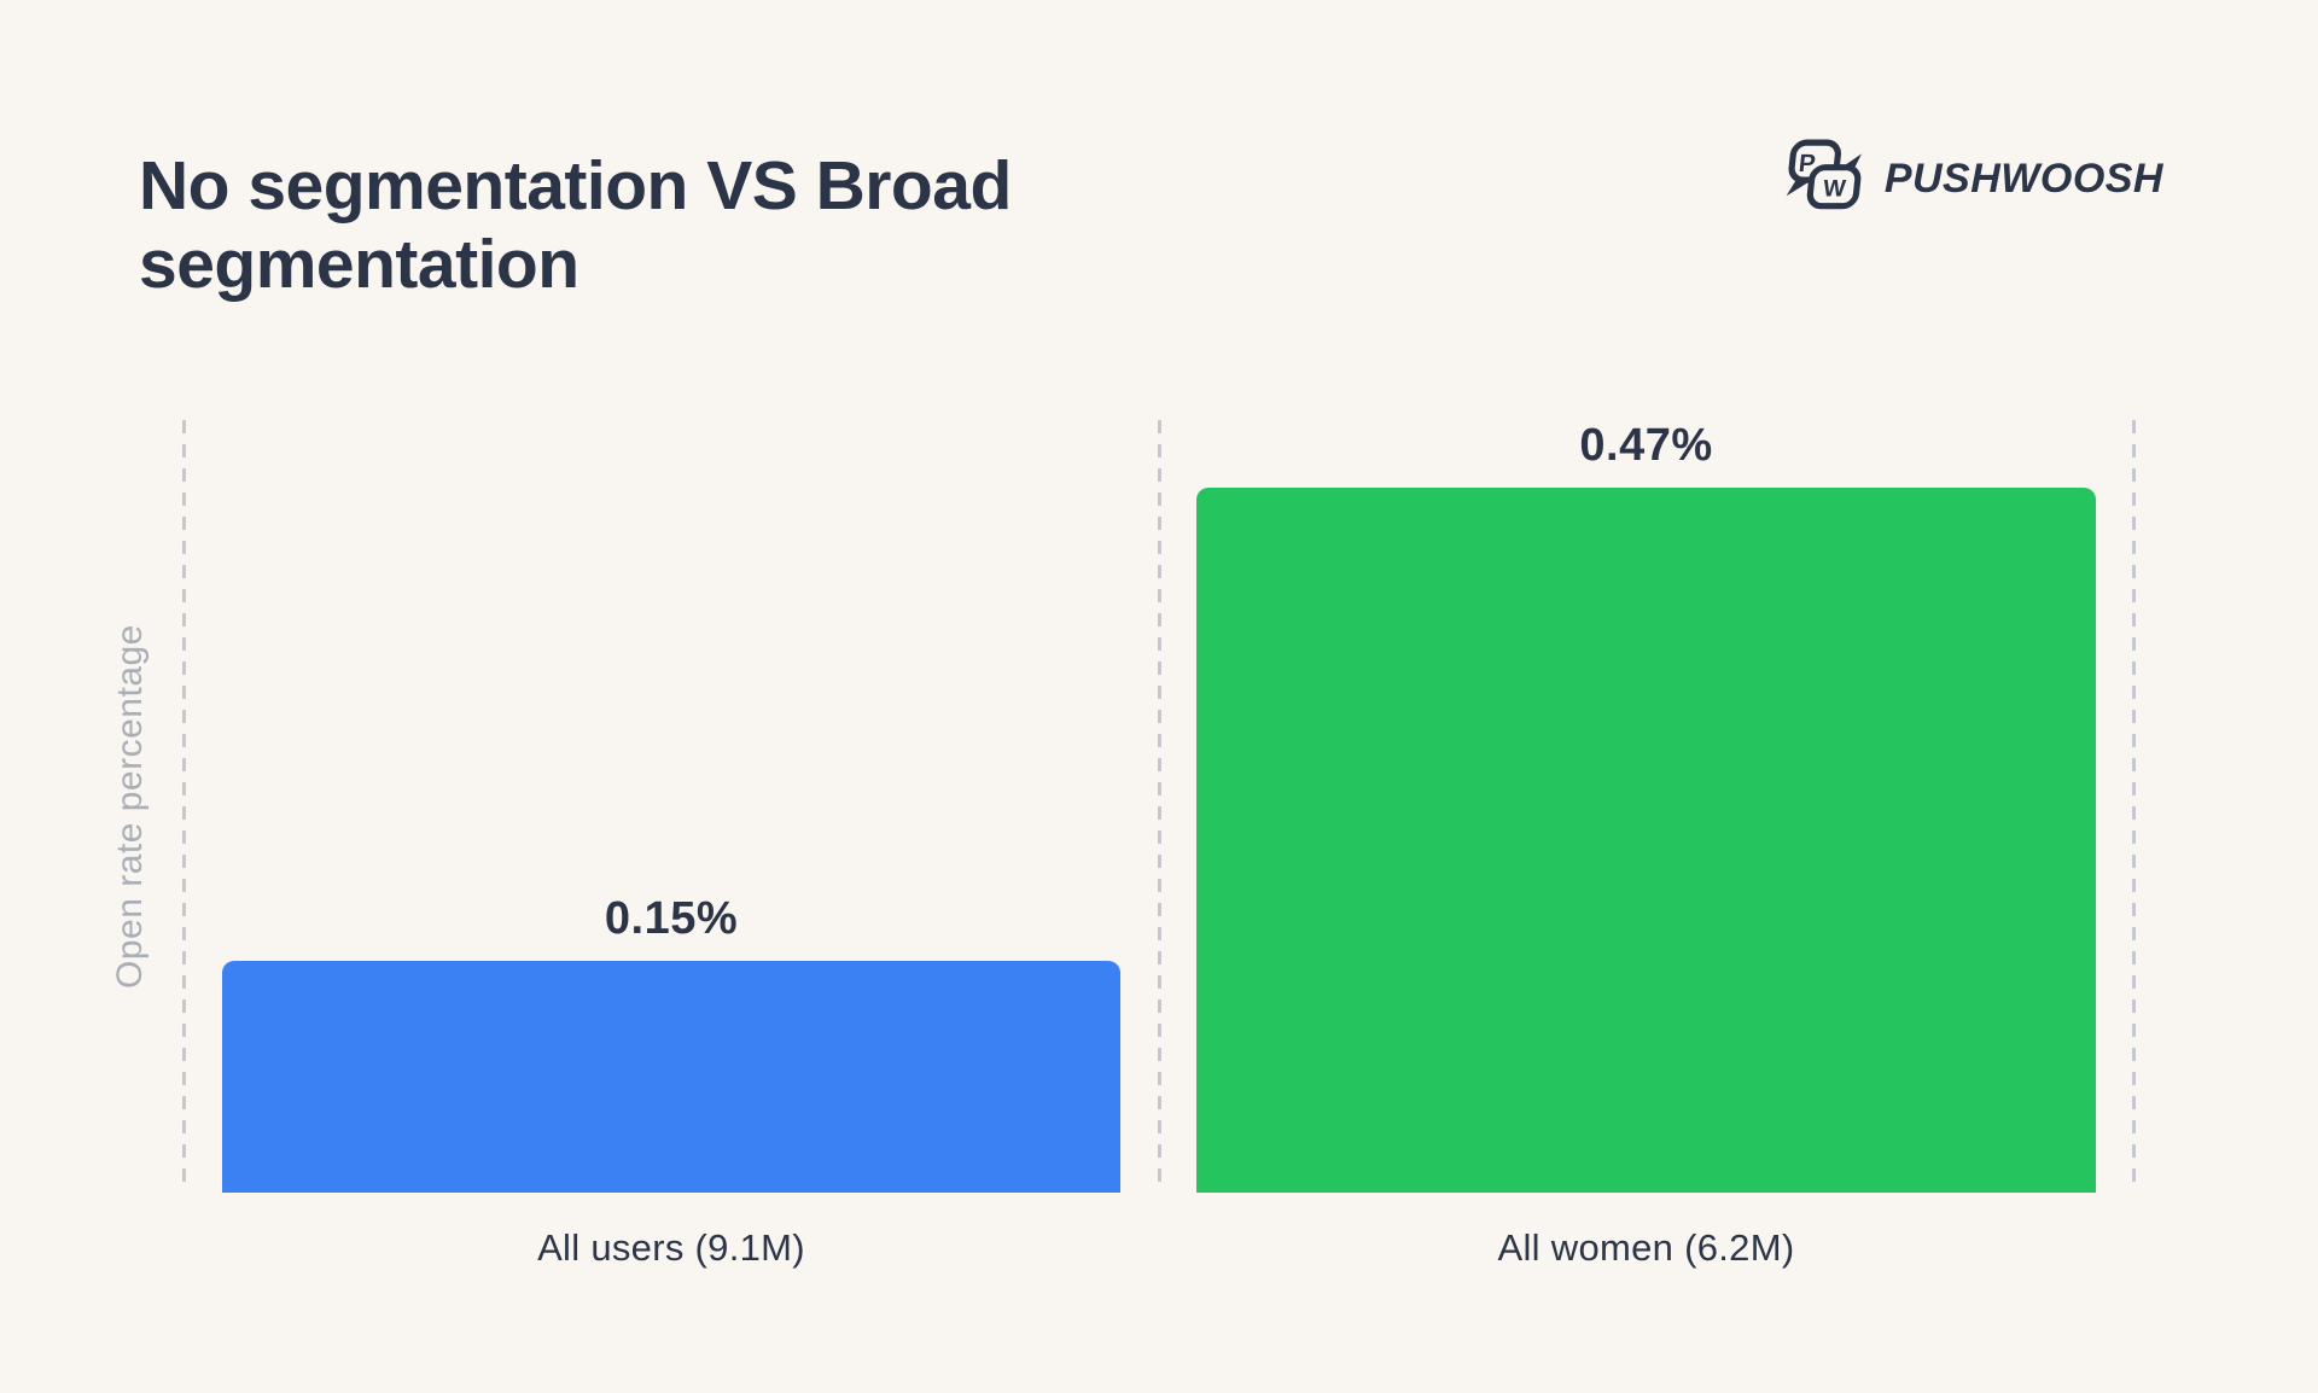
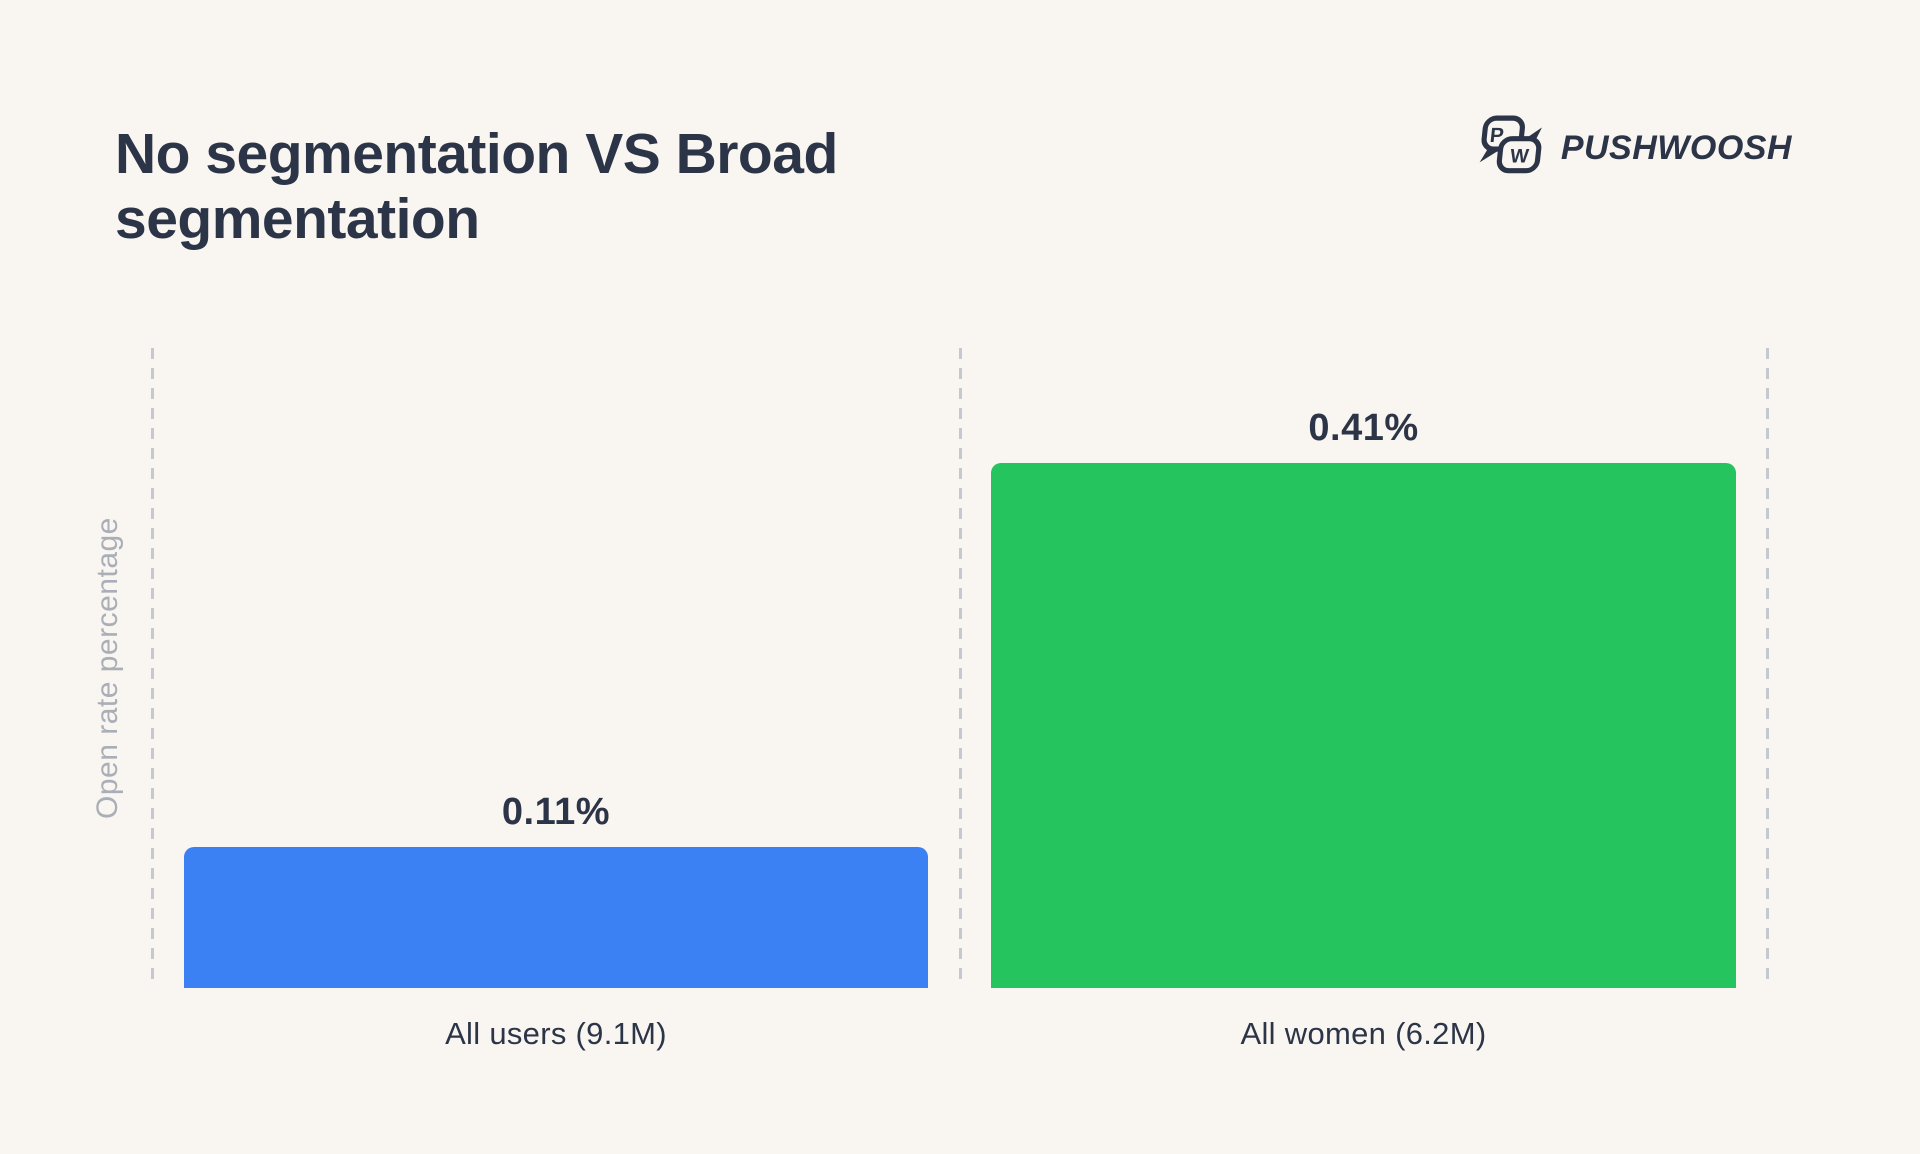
All users (9.1M): 0.15% -> 0.11%
All women (6.2M): 0.47% -> 0.41%
